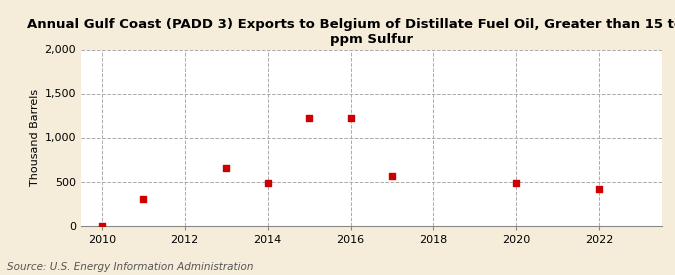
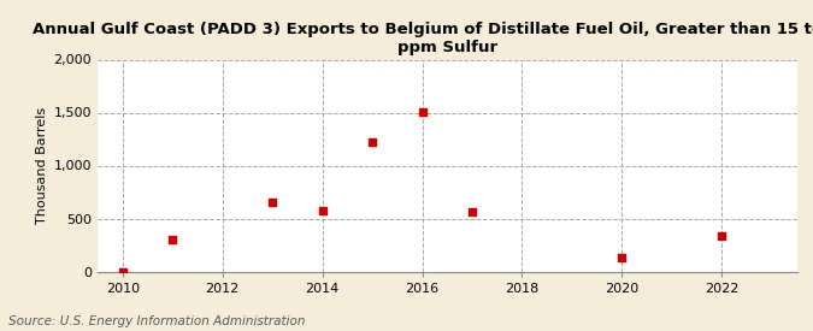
2014: 480 -> 570
2016: 1,220 -> 1,500
2020: 480 -> 130
2022: 420 -> 340
